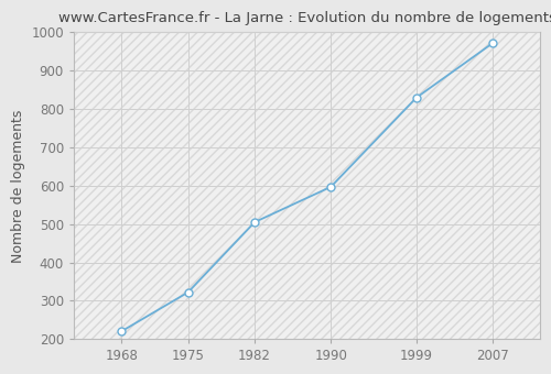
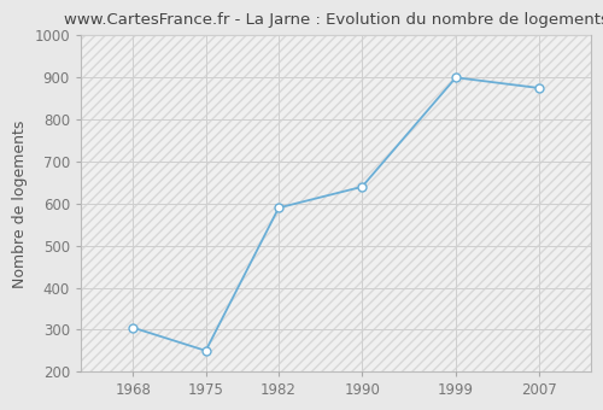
1968: 220 -> 305
1975: 322 -> 250
1982: 505 -> 590
1990: 597 -> 640
1999: 830 -> 900
2007: 972 -> 875
